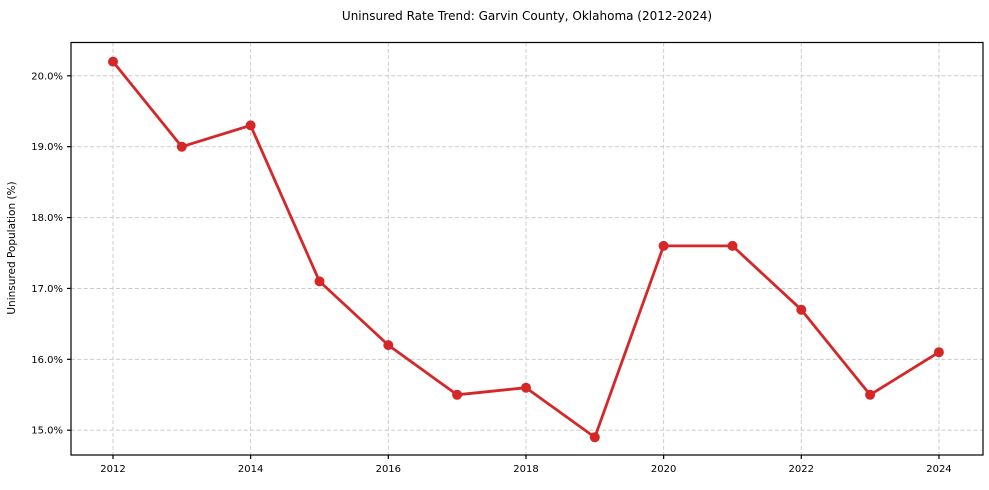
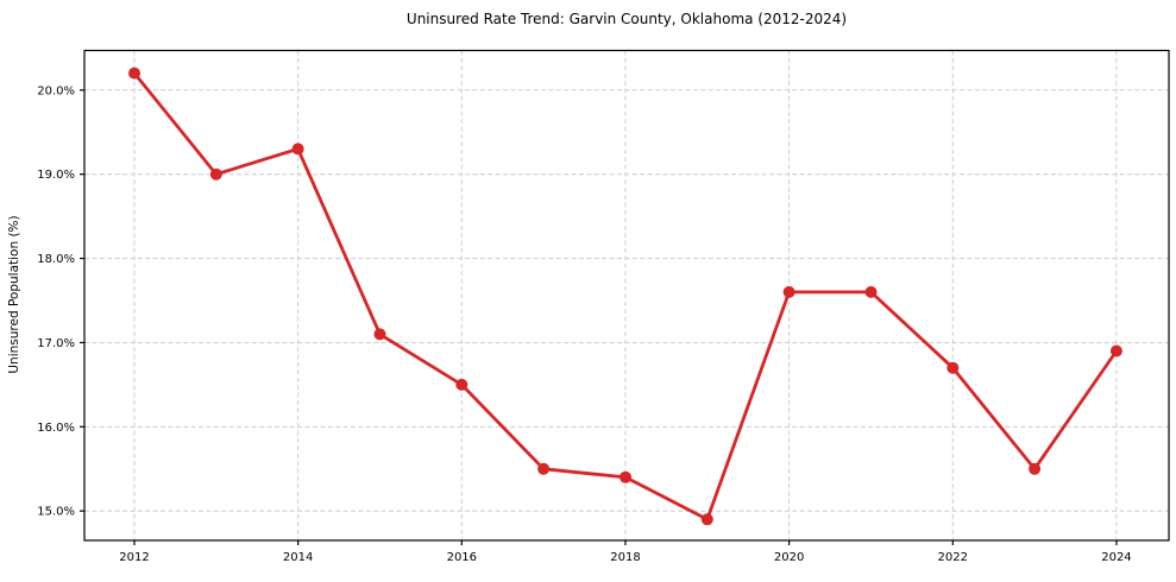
2016: 16.2% -> 16.5%
2018: 15.6% -> 15.4%
2024: 16.1% -> 16.9%
